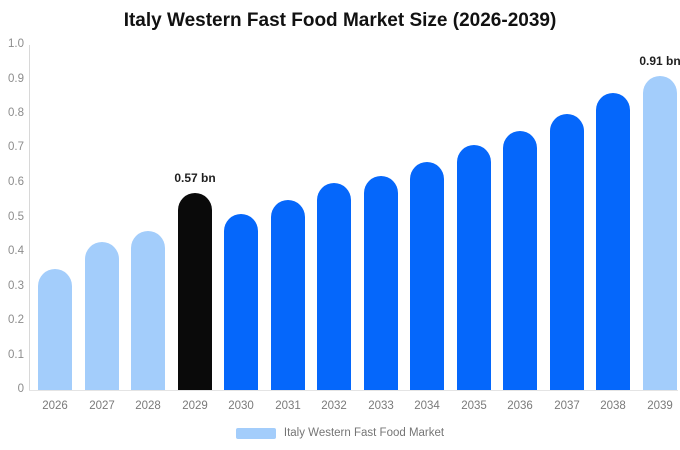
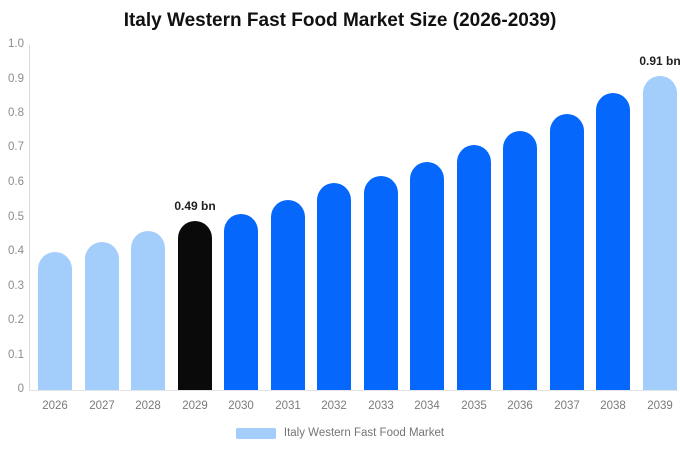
2026: 0.35 -> 0.40
2029: 0.57 -> 0.49
